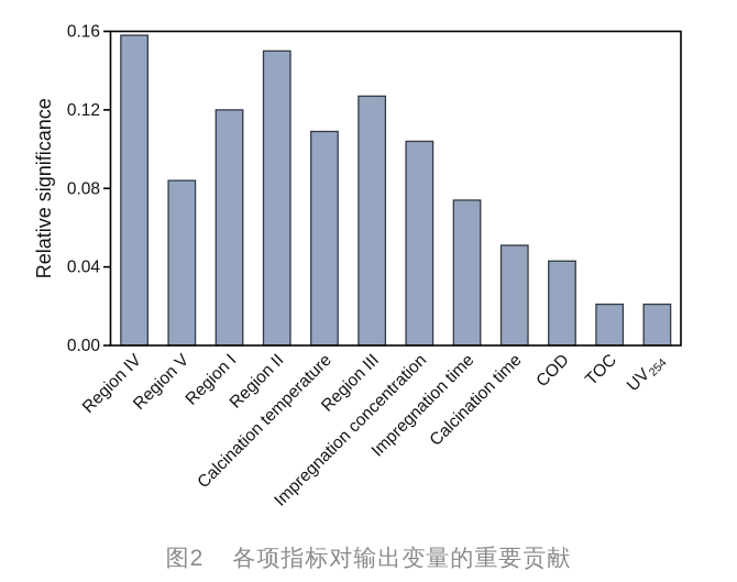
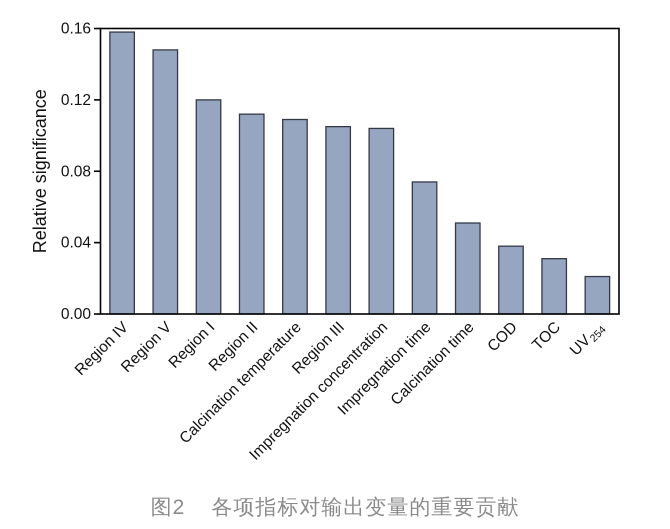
Region V: 0.084 -> 0.148
Region II: 0.150 -> 0.112
Region III: 0.127 -> 0.105
COD: 0.043 -> 0.038
TOC: 0.021 -> 0.031
